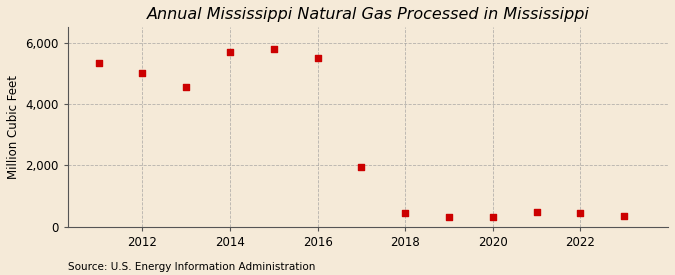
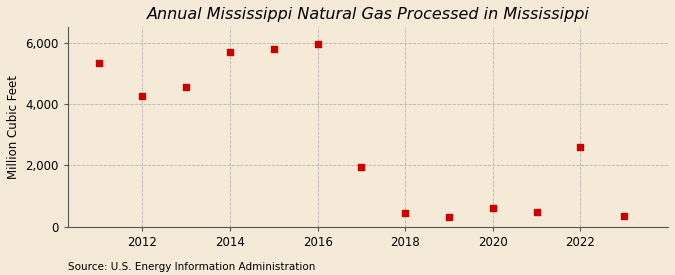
2012: 5,000 -> 4,250
2016: 5,500 -> 5,950
2020: 310 -> 600
2022: 460 -> 2,600
